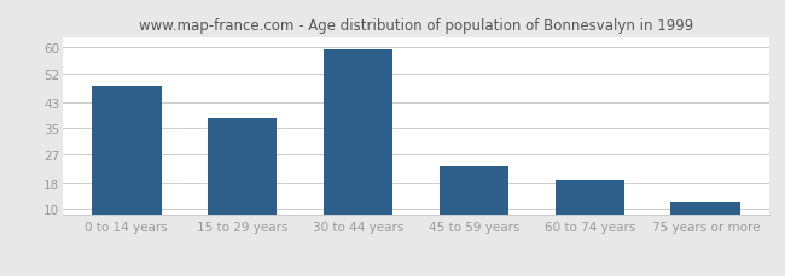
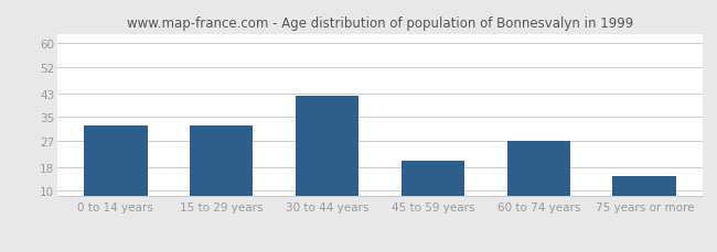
0 to 14 years: 48.0 -> 32.0
15 to 29 years: 38.0 -> 32.0
30 to 44 years: 59.5 -> 42.0
45 to 59 years: 23.0 -> 20.0
60 to 74 years: 19.0 -> 27.0
75 years or more: 12.0 -> 15.0
